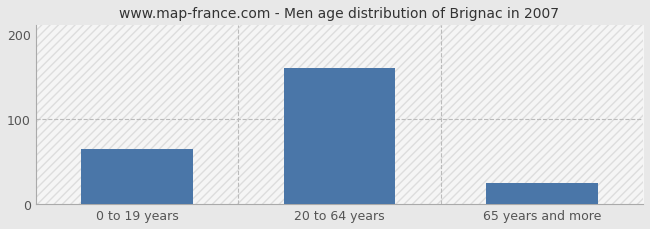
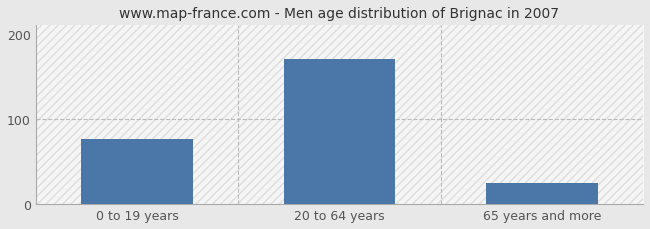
0 to 19 years: 65 -> 76
20 to 64 years: 160 -> 170
